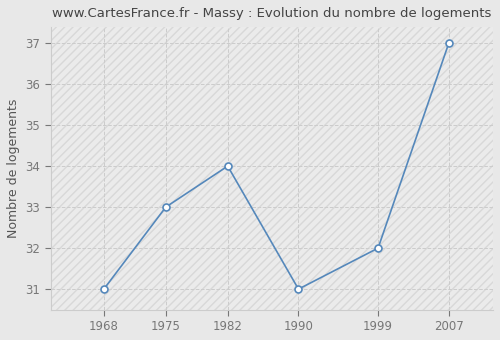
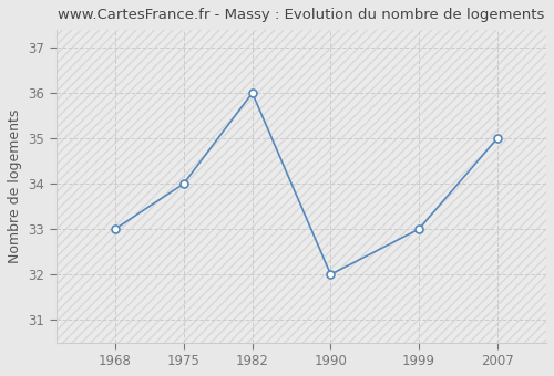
1968: 31 -> 33
1975: 33 -> 34
1982: 34 -> 36
1990: 31 -> 32
1999: 32 -> 33
2007: 37 -> 35
